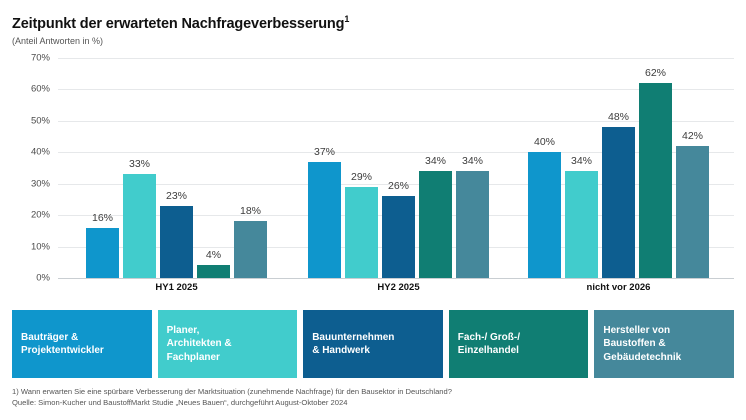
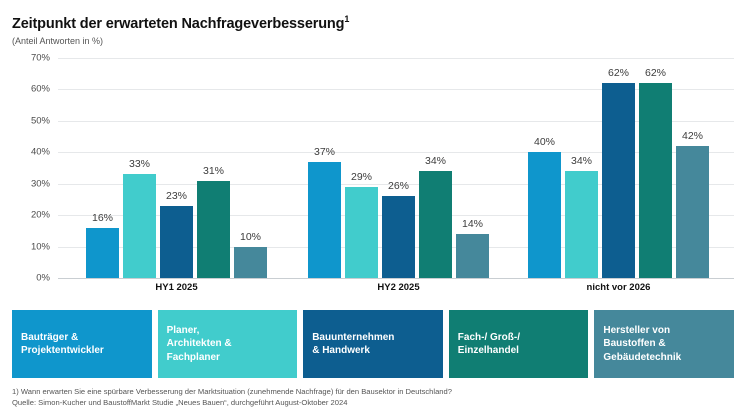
Fach-/ Groß-/ Einzelhandel/HY1 2025: 4% -> 31%
Hersteller von Baustoffen & Gebäudetechnik/HY1 2025: 18% -> 10%
Hersteller von Baustoffen & Gebäudetechnik/HY2 2025: 34% -> 14%
Bauunternehmen & Handwerk/nicht vor 2026: 48% -> 62%
